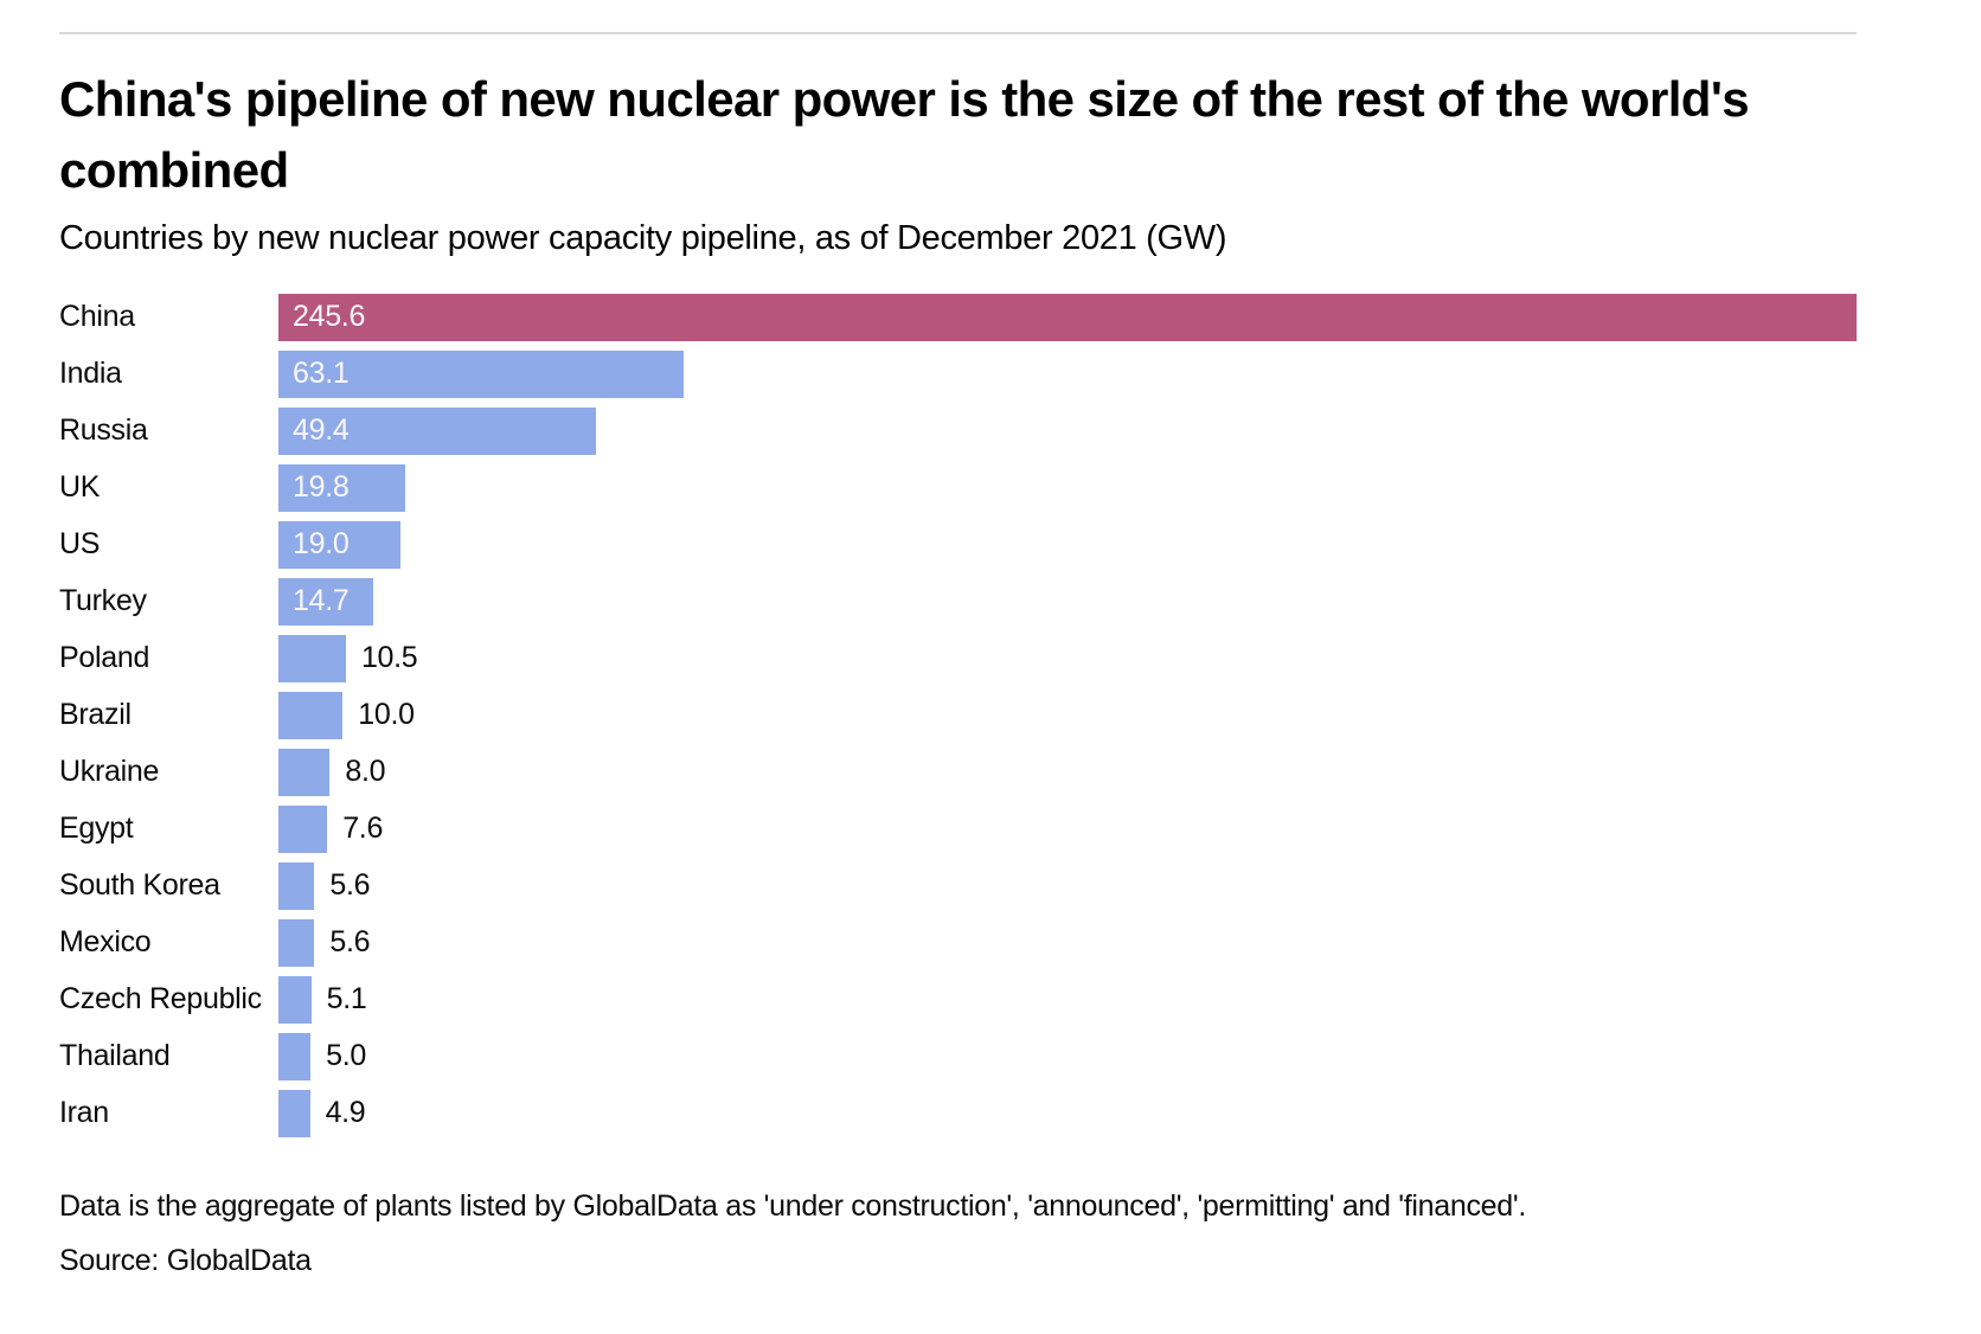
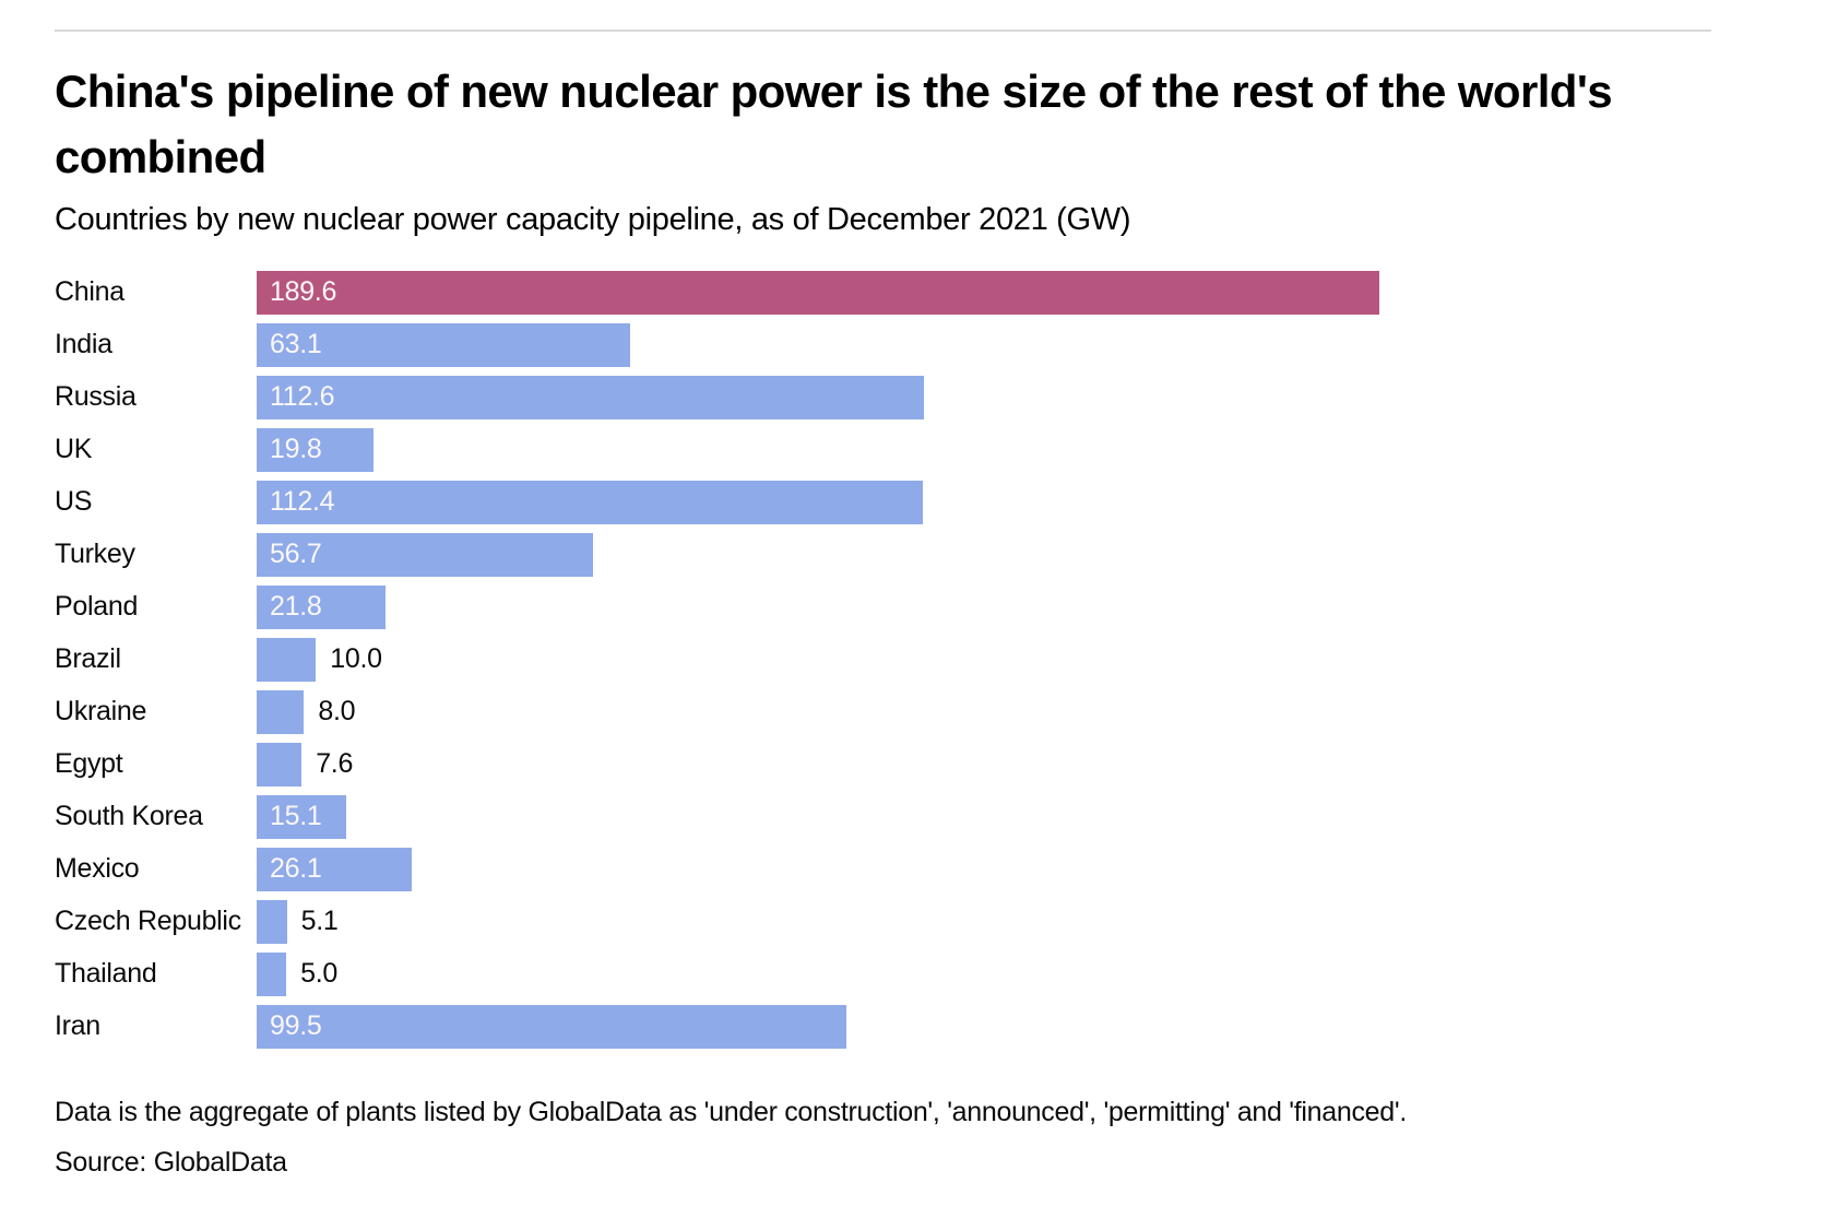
China: 245.6 -> 189.6
Russia: 49.4 -> 112.6
US: 19.0 -> 112.4
Turkey: 14.7 -> 56.7
Poland: 10.5 -> 21.8
South Korea: 5.6 -> 15.1
Mexico: 5.6 -> 26.1
Iran: 4.9 -> 99.5
